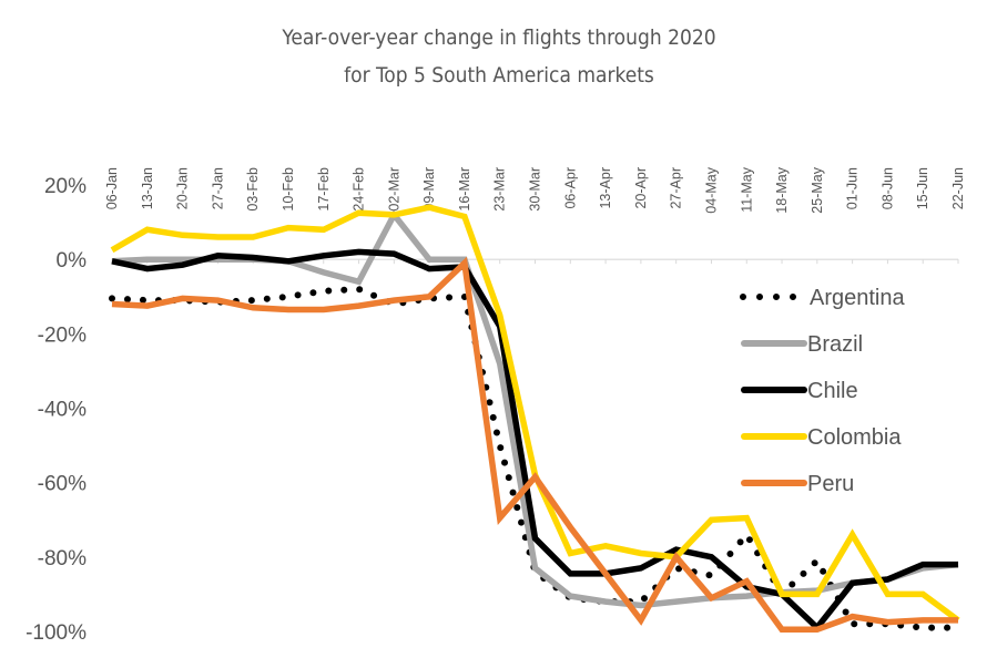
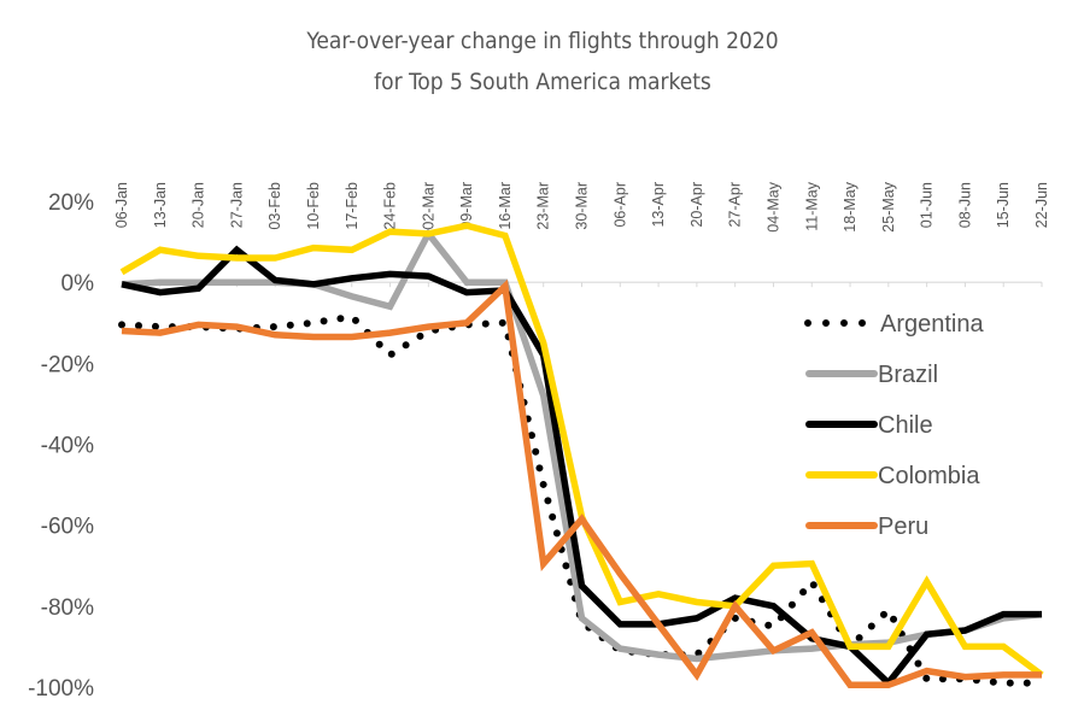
Chile/27-Jan: 1% -> 8%
Argentina/24-Feb: -8% -> -18%
